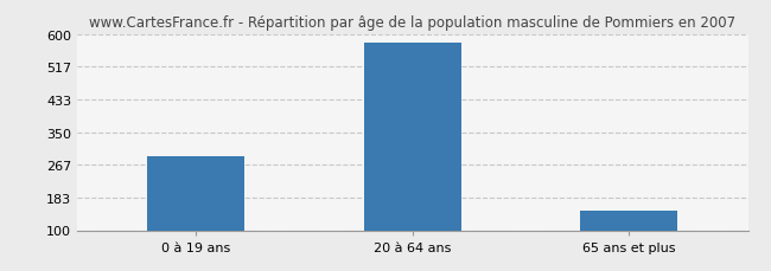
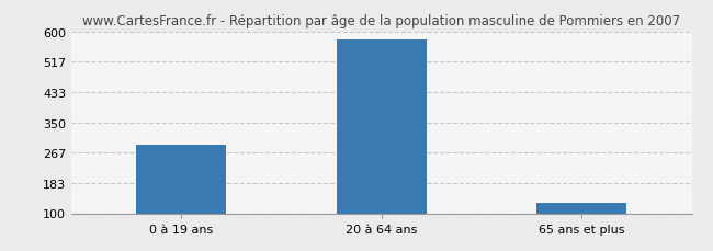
65 ans et plus: 150 -> 130
